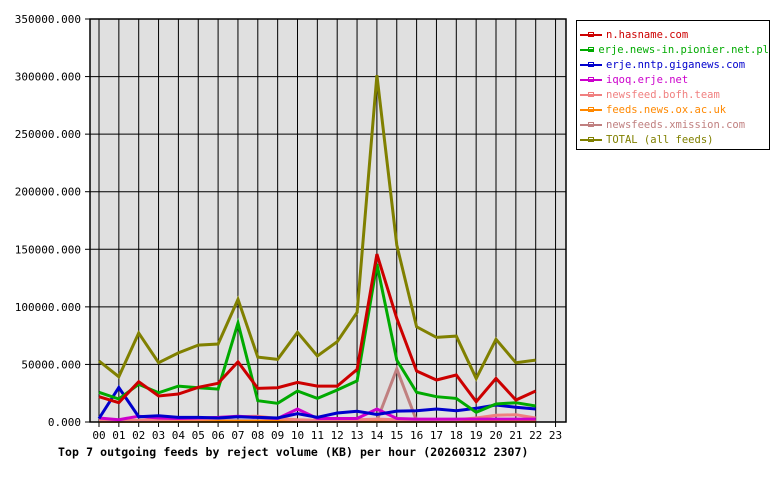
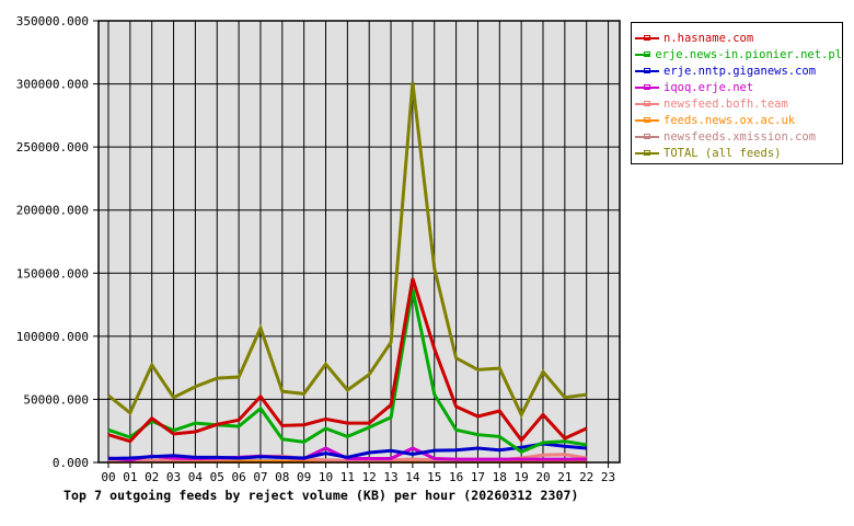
erje.nntp.giganews.com/01: 30000 -> 4000
erje.news-in.pionier.net.pl/07: 86000 -> 43000
newsfeeds.xmission.com/15: 46000 -> 1000
